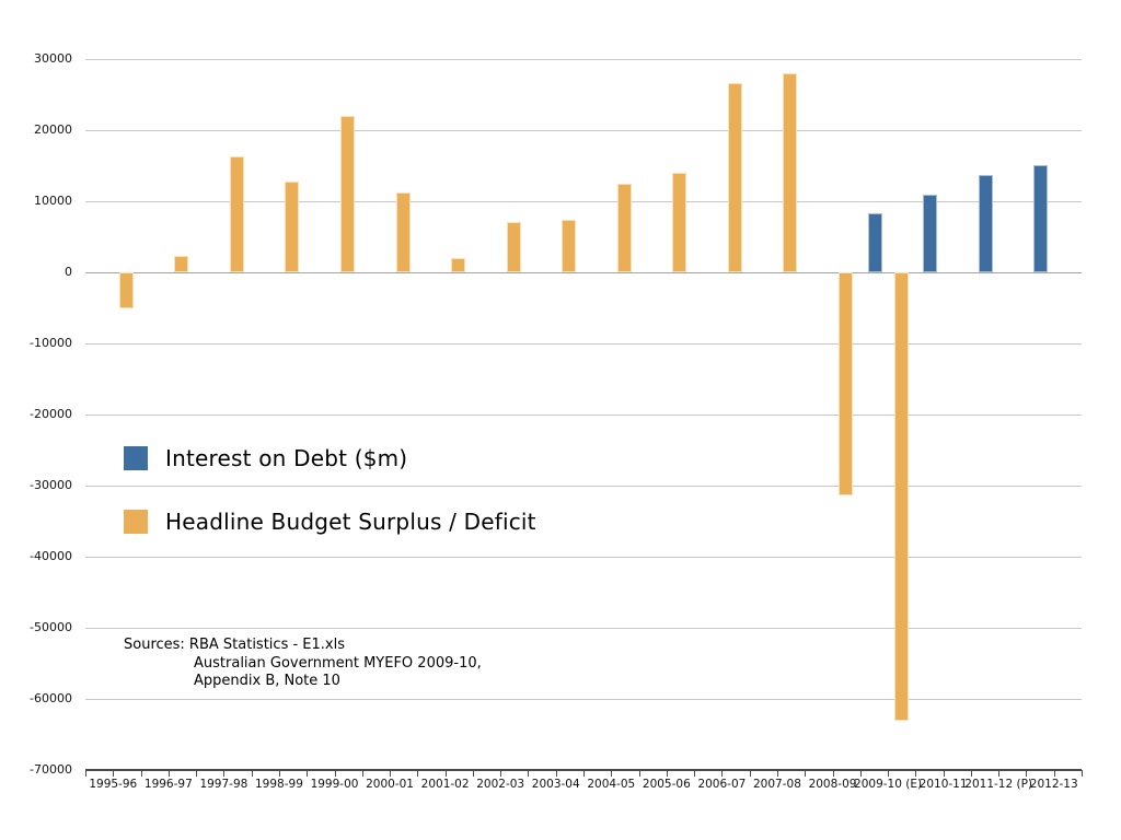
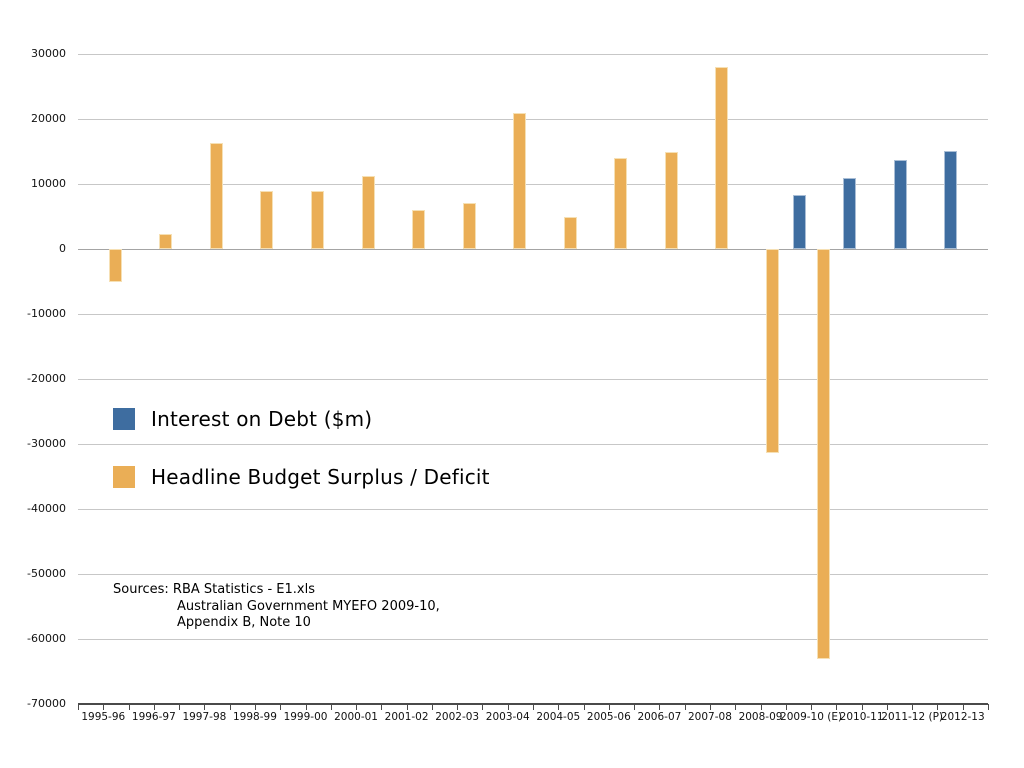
Headline Budget Surplus / Deficit/1998-99: 13000 -> 9000
Headline Budget Surplus / Deficit/1999-00: 22000 -> 9000
Headline Budget Surplus / Deficit/2001-02: 2000 -> 6000
Headline Budget Surplus / Deficit/2003-04: 7000 -> 21000
Headline Budget Surplus / Deficit/2004-05: 12000 -> 5000
Headline Budget Surplus / Deficit/2006-07: 27000 -> 15000
